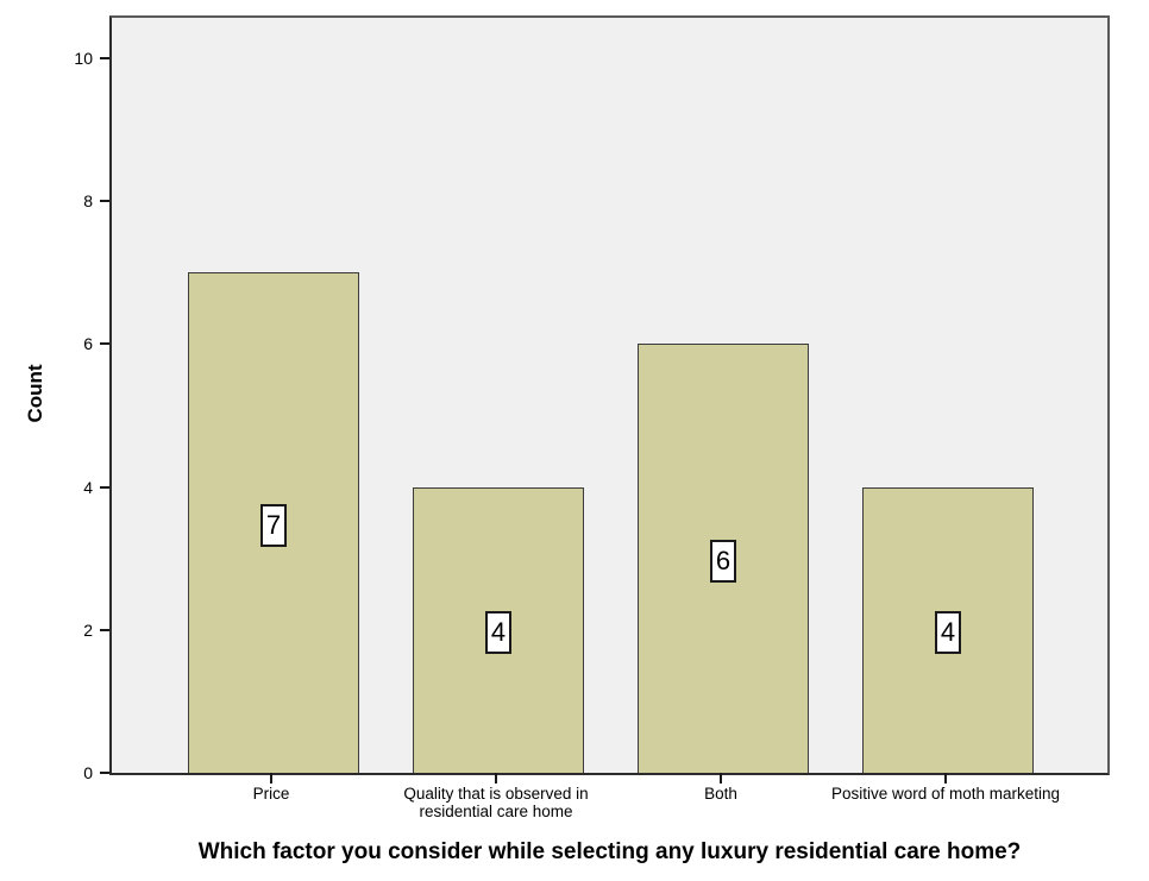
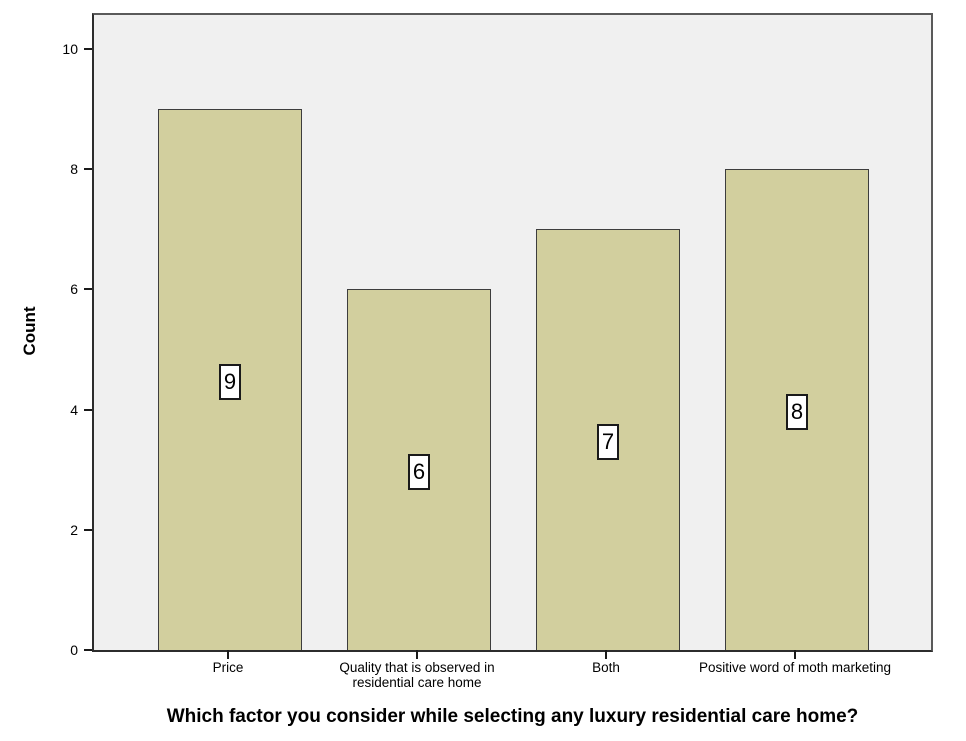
Price: 7 -> 9
Quality that is observed in residential care home: 4 -> 6
Both: 6 -> 7
Positive word of moth marketing: 4 -> 8
